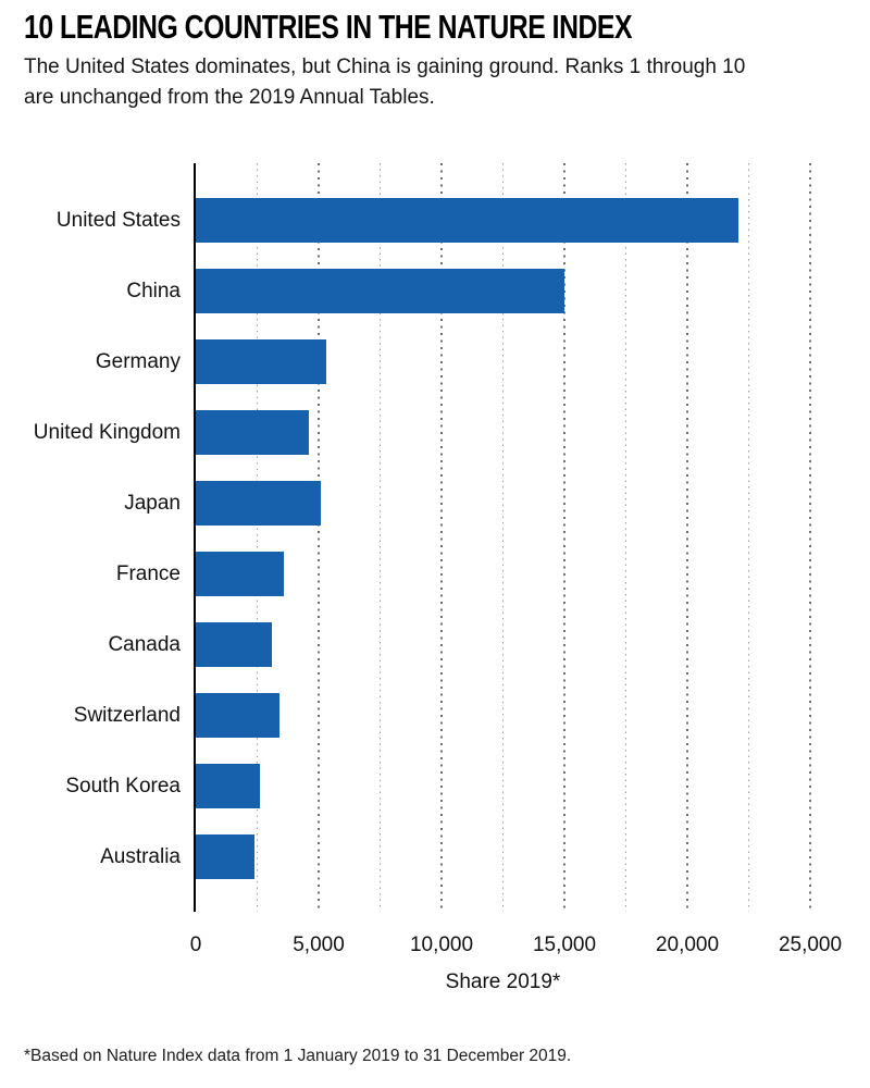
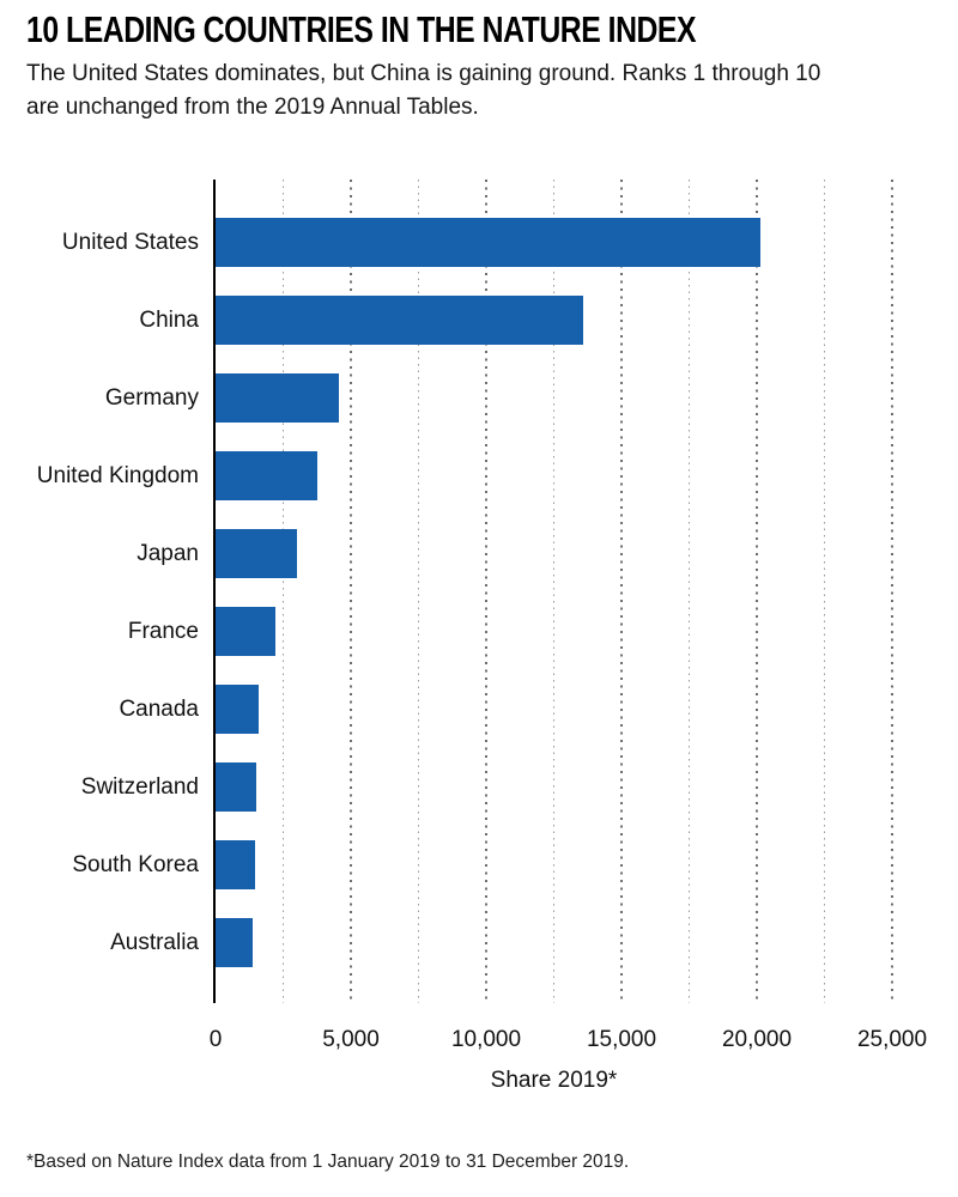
United States: 22100 -> 20200
China: 15000 -> 13600
Germany: 5300 -> 4500
United Kingdom: 4600 -> 3800
Japan: 5100 -> 3000
France: 3600 -> 2200
Canada: 3100 -> 1600
Switzerland: 3400 -> 1500
South Korea: 2600 -> 1400
Australia: 2400 -> 1400
